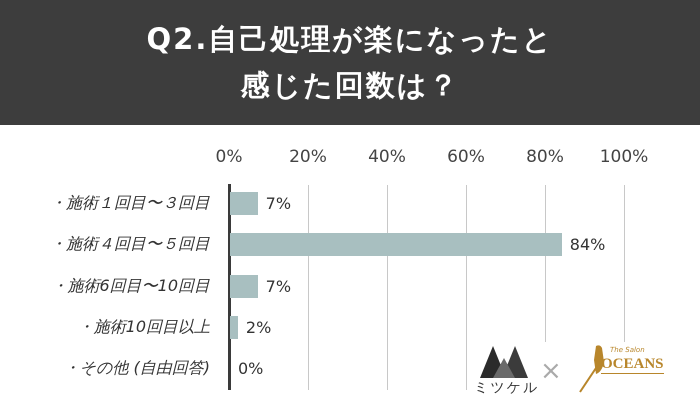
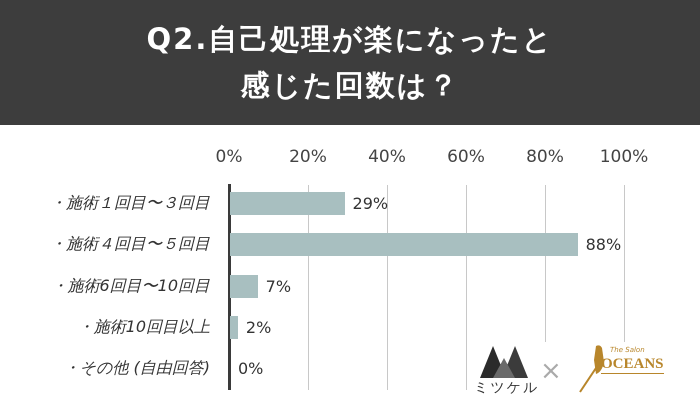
・施術１回目〜３回目: 7% -> 29%
・施術４回目〜５回目: 84% -> 88%
